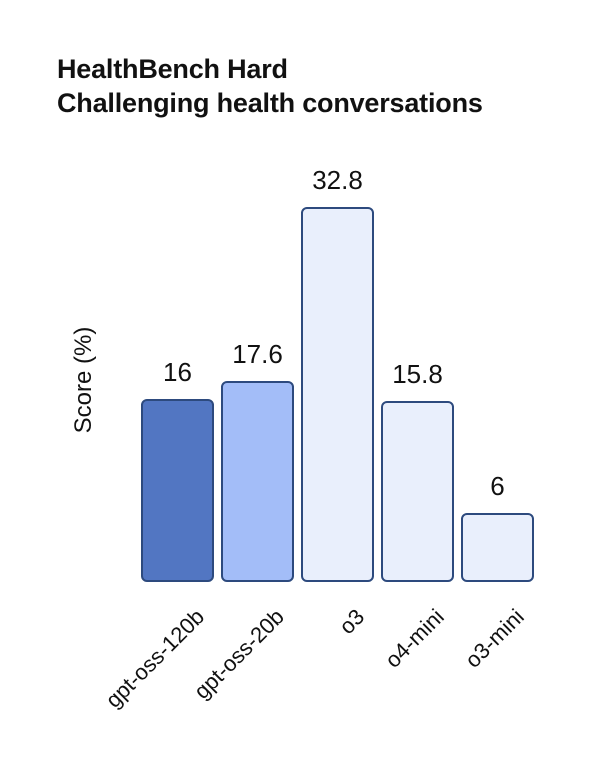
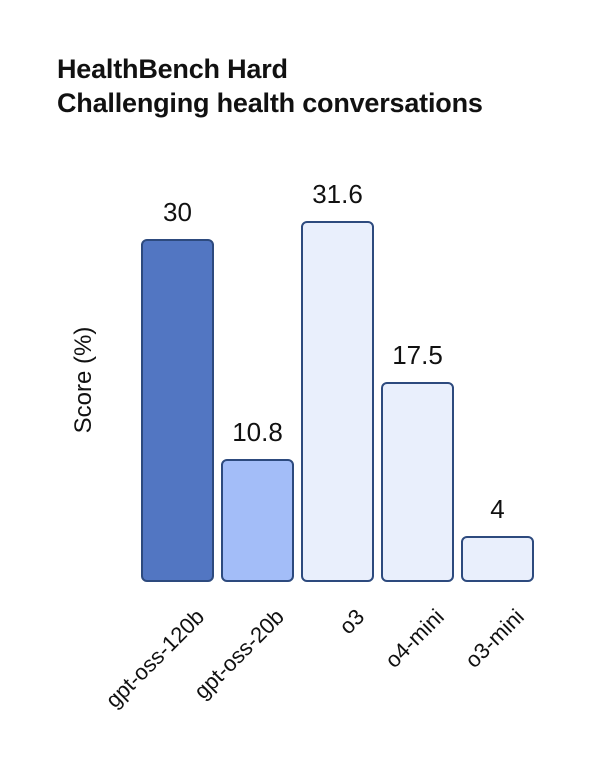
gpt-oss-120b: 16 -> 30
gpt-oss-20b: 17.6 -> 10.8
o3: 32.8 -> 31.6
o4-mini: 15.8 -> 17.5
o3-mini: 6 -> 4
